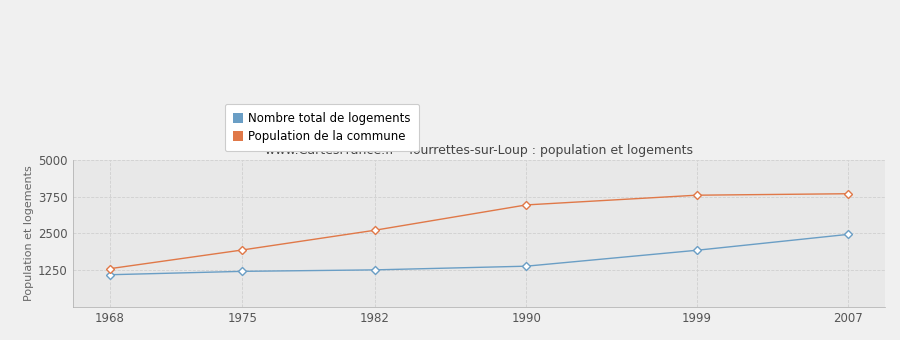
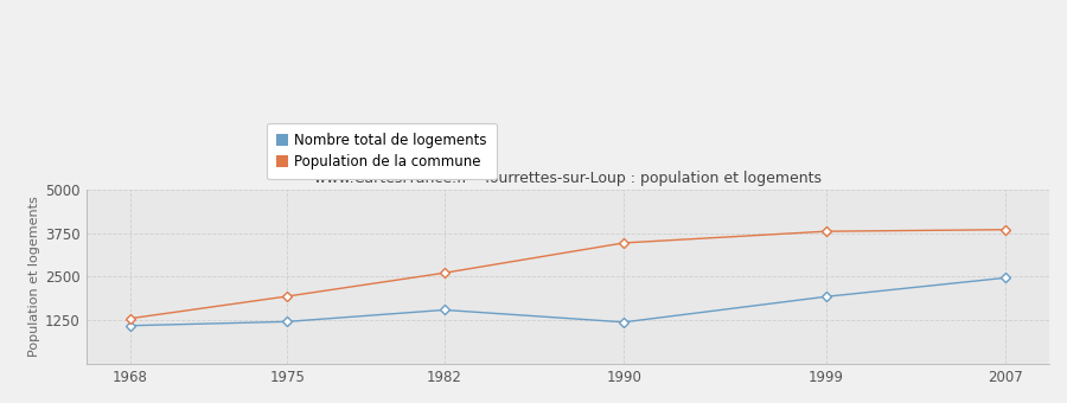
Nombre total de logements/1982: 1260 -> 1550
Nombre total de logements/1990: 1390 -> 1200
